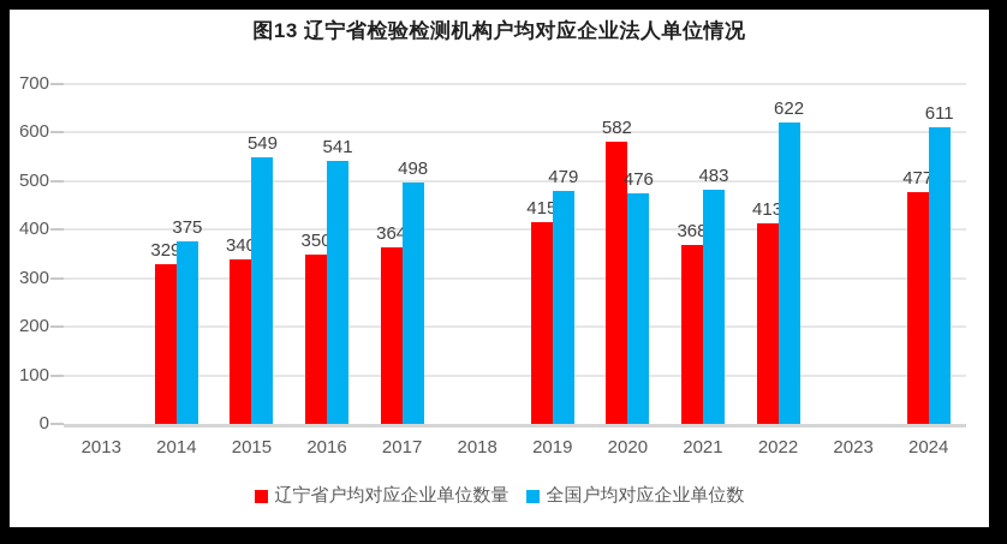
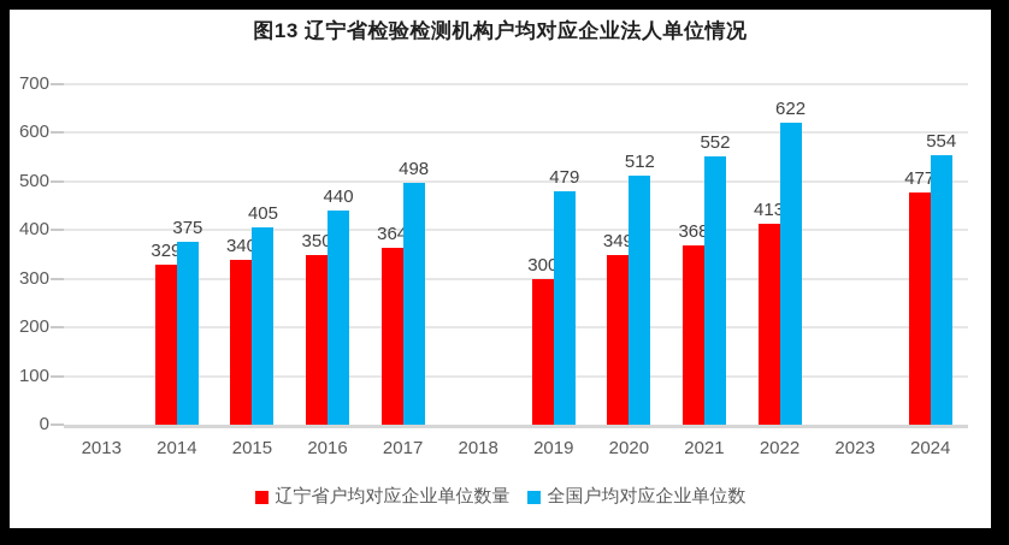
全国户均对应企业单位数/2015: 549 -> 405
全国户均对应企业单位数/2016: 541 -> 440
辽宁省户均对应企业单位数量/2019: 415 -> 300
辽宁省户均对应企业单位数量/2020: 582 -> 349
全国户均对应企业单位数/2020: 476 -> 512
全国户均对应企业单位数/2021: 483 -> 552
全国户均对应企业单位数/2024: 611 -> 554
